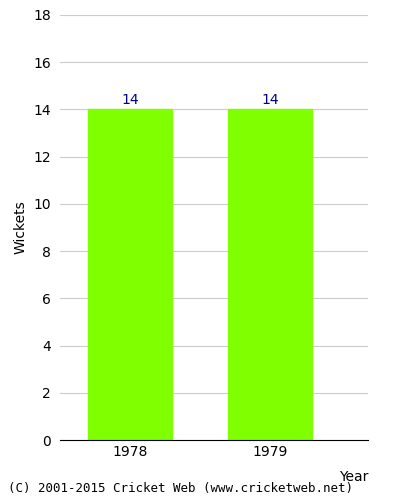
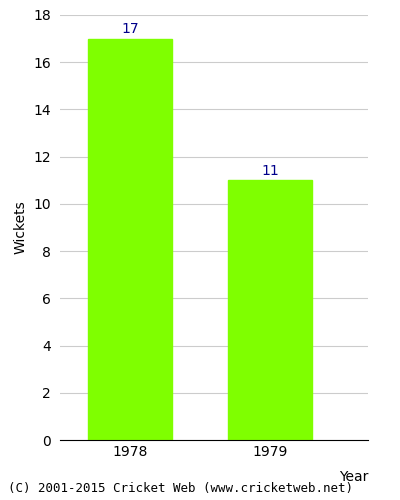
1978: 14 -> 17
1979: 14 -> 11
